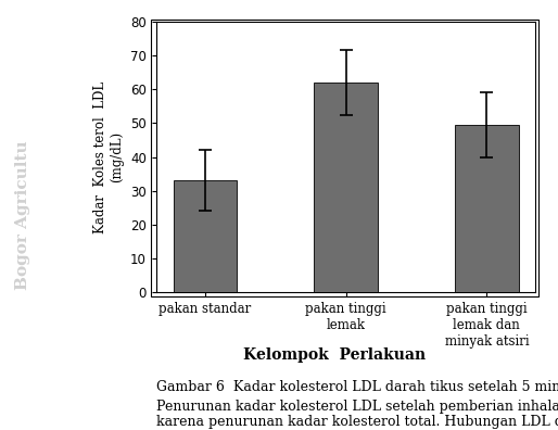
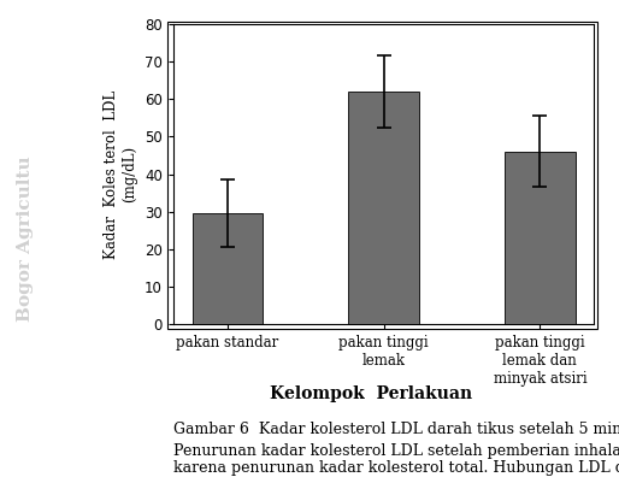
pakan standar: 33.0 -> 29.5
pakan tinggi lemak dan minyak atsiri: 49.5 -> 46.0
